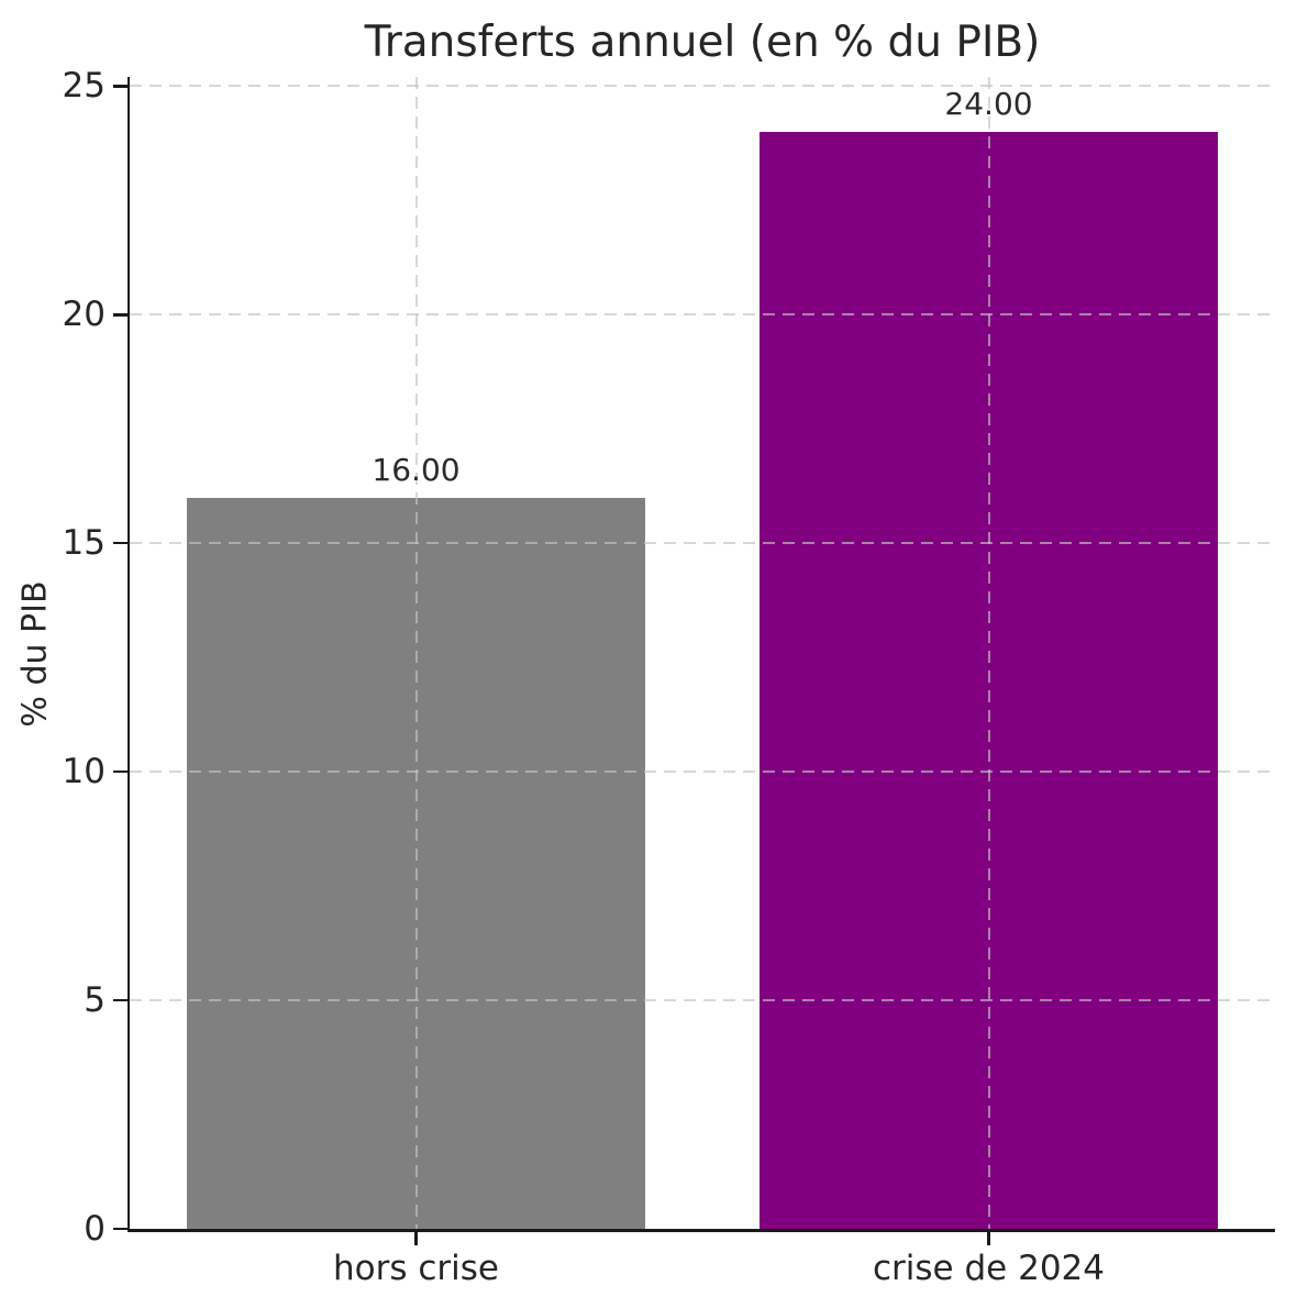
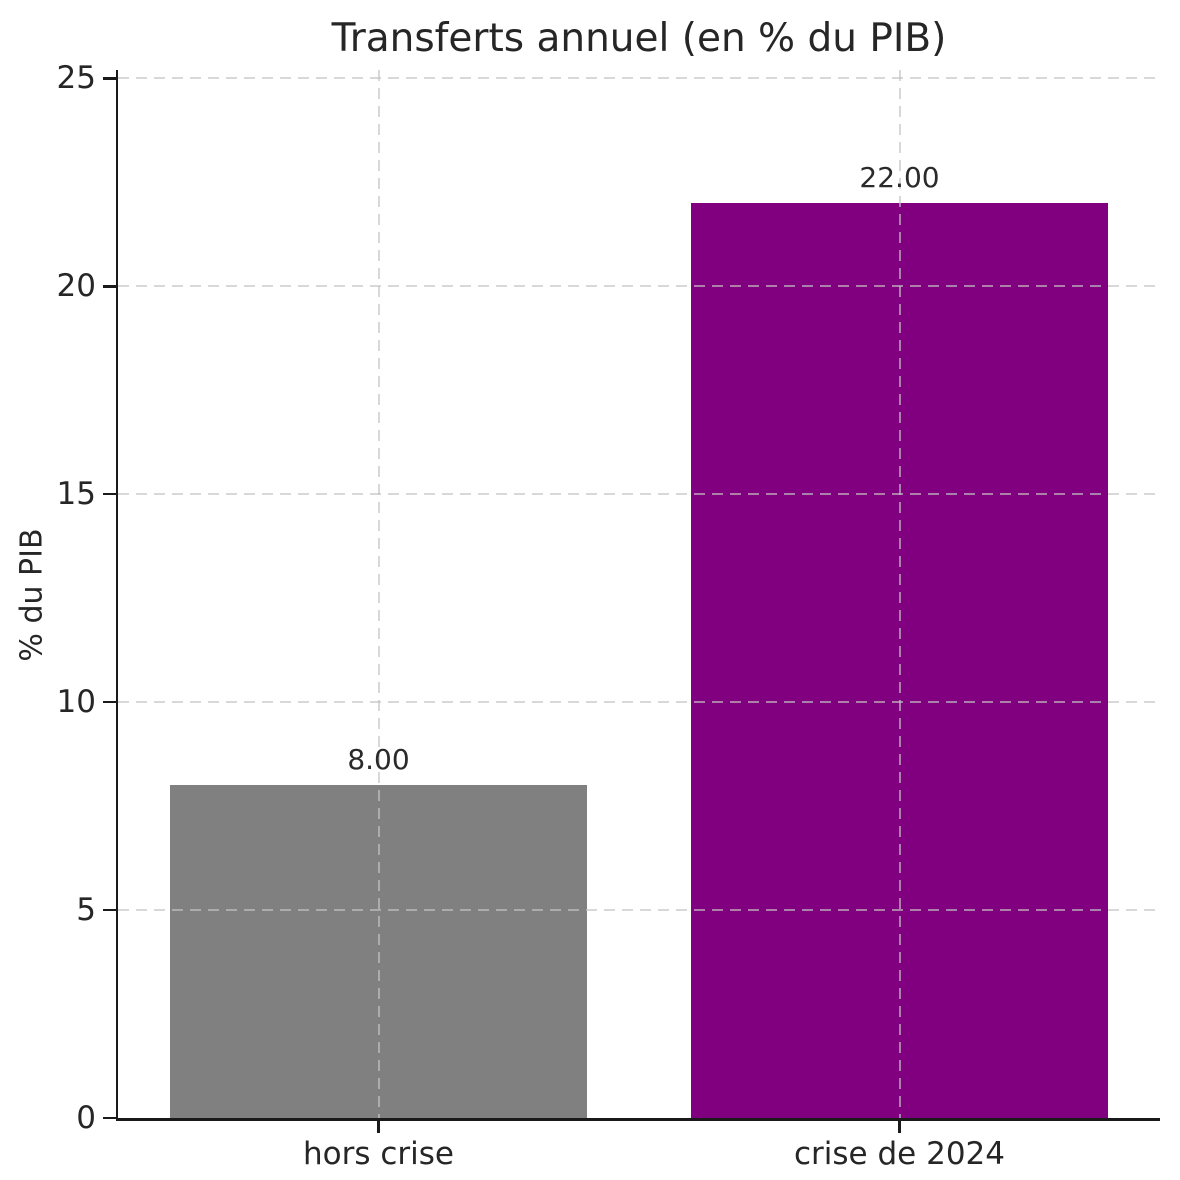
hors crise: 16.00 -> 8.00
crise de 2024: 24.00 -> 22.00
